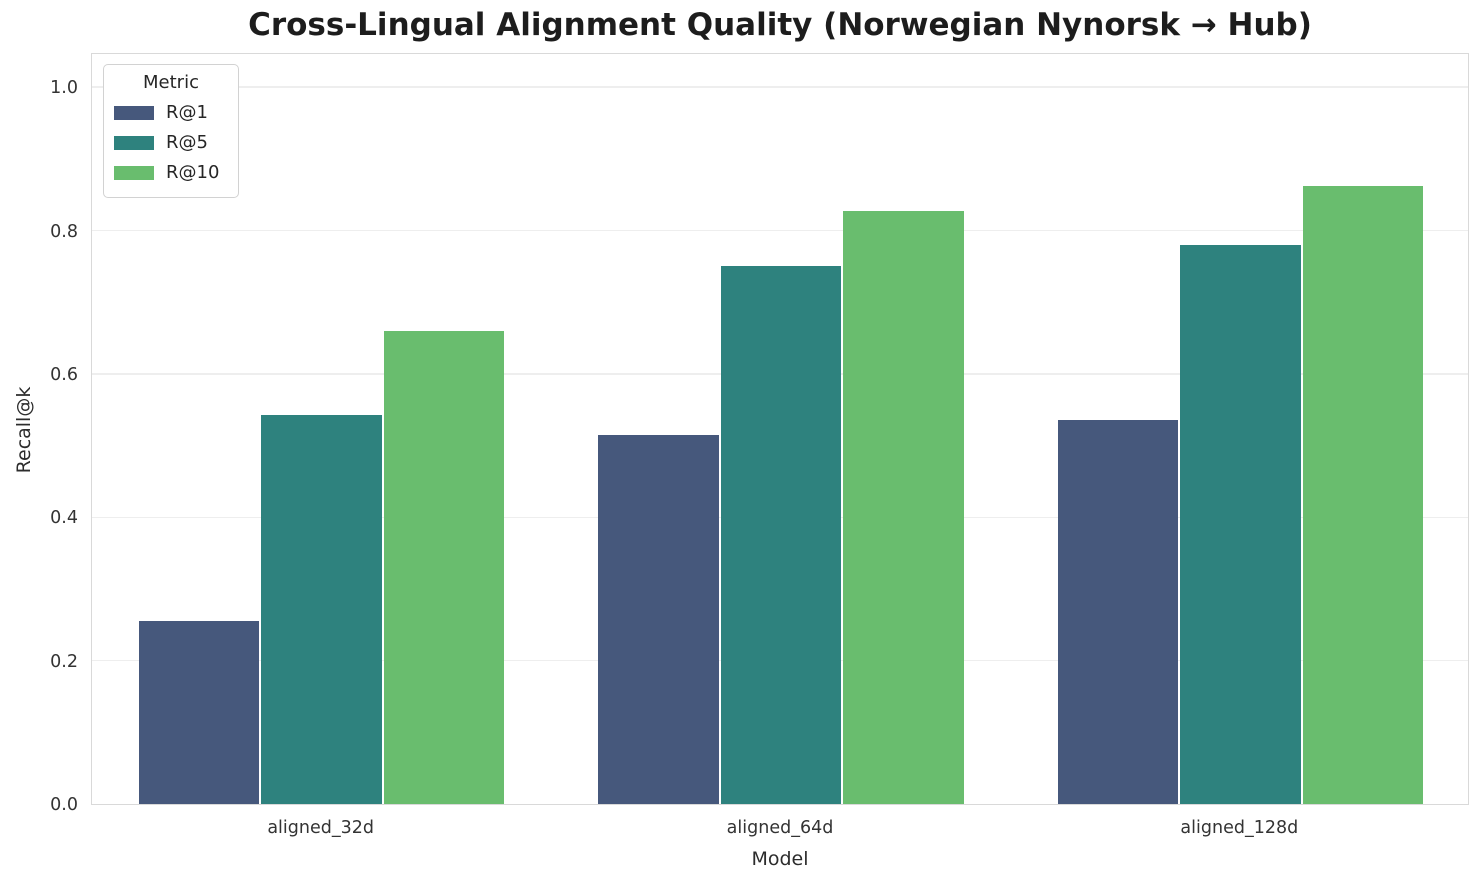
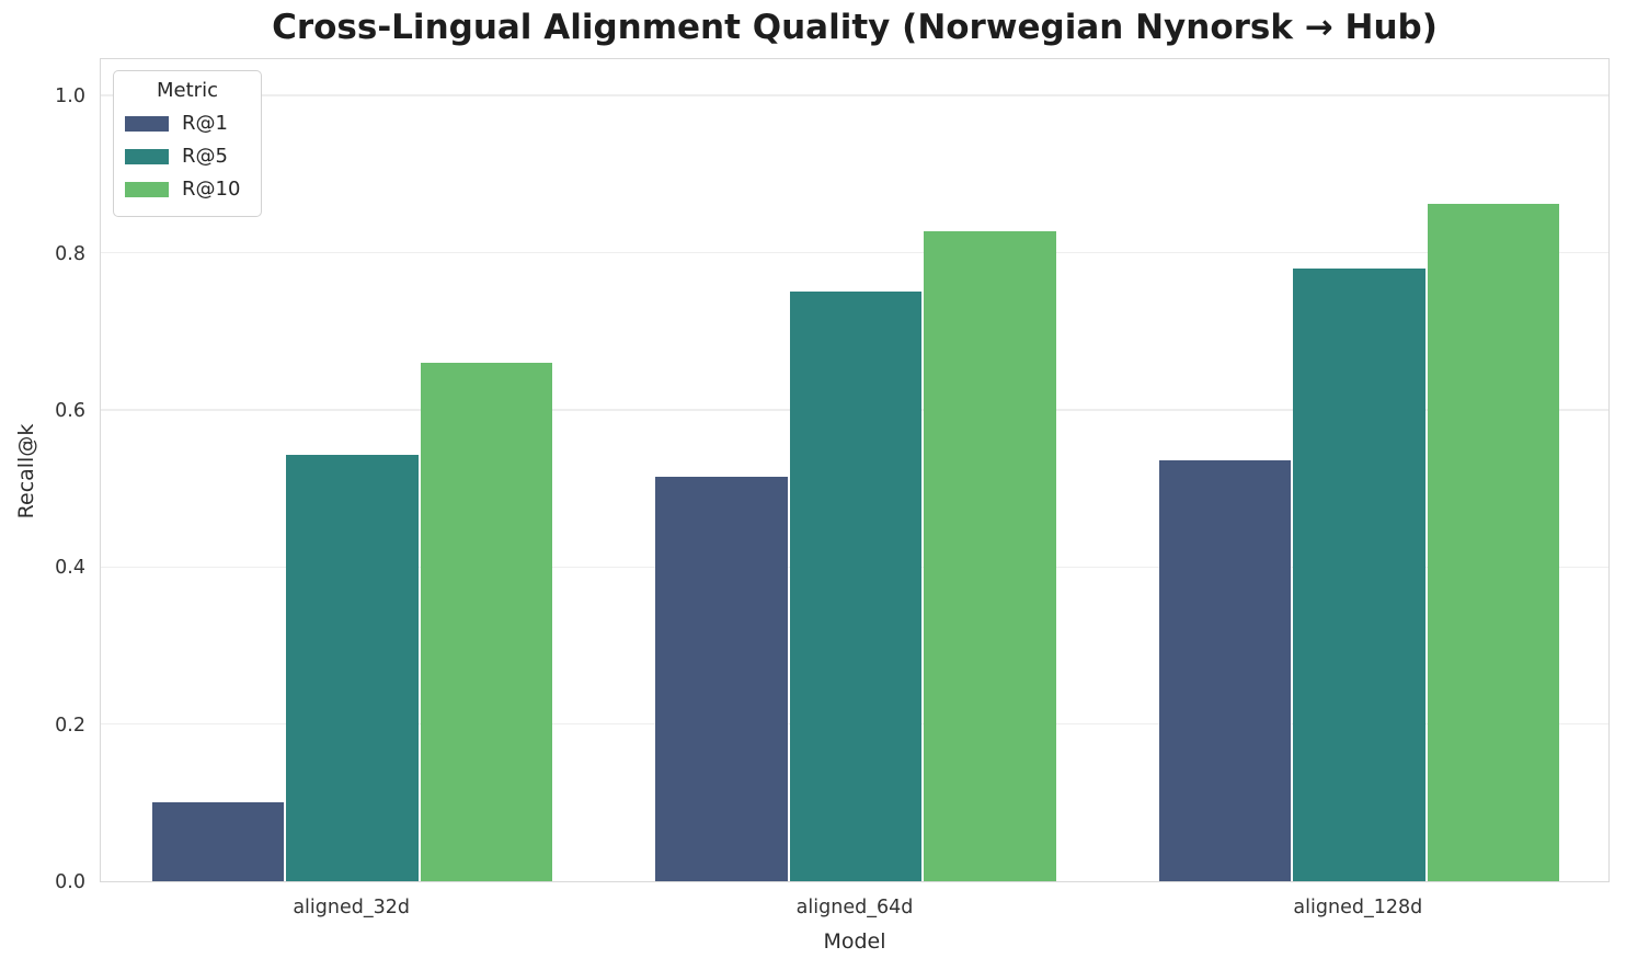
R@1/aligned_32d: 0.26 -> 0.10
